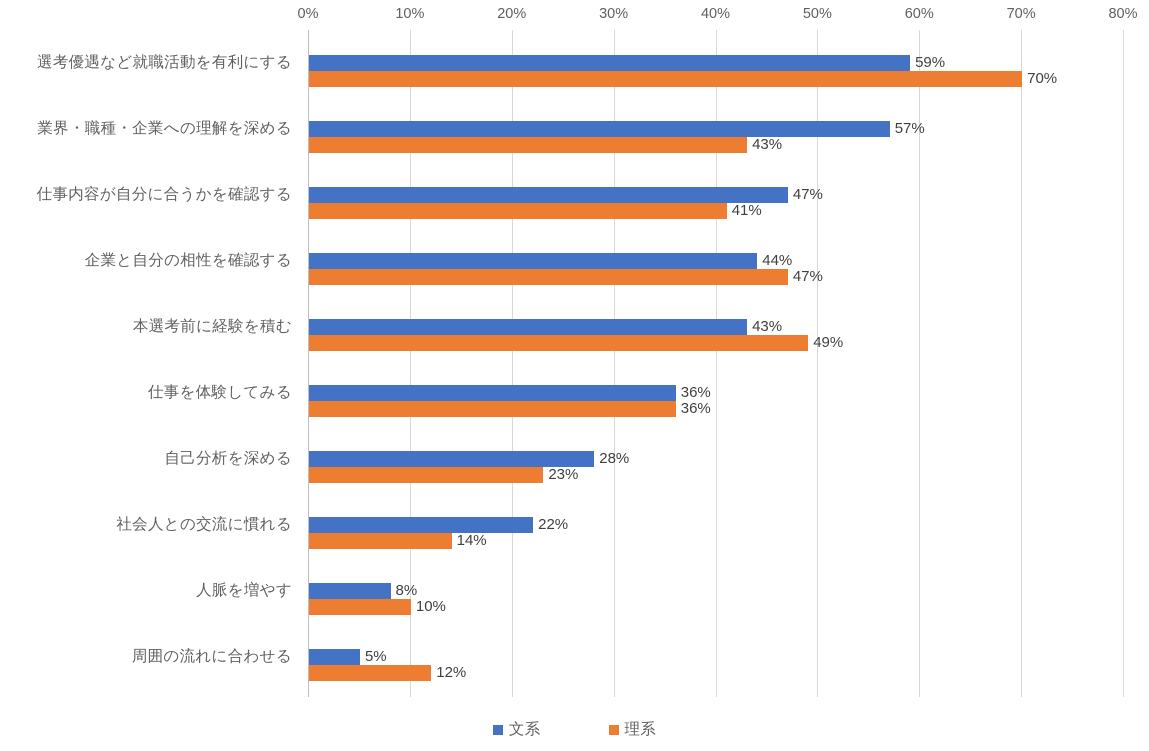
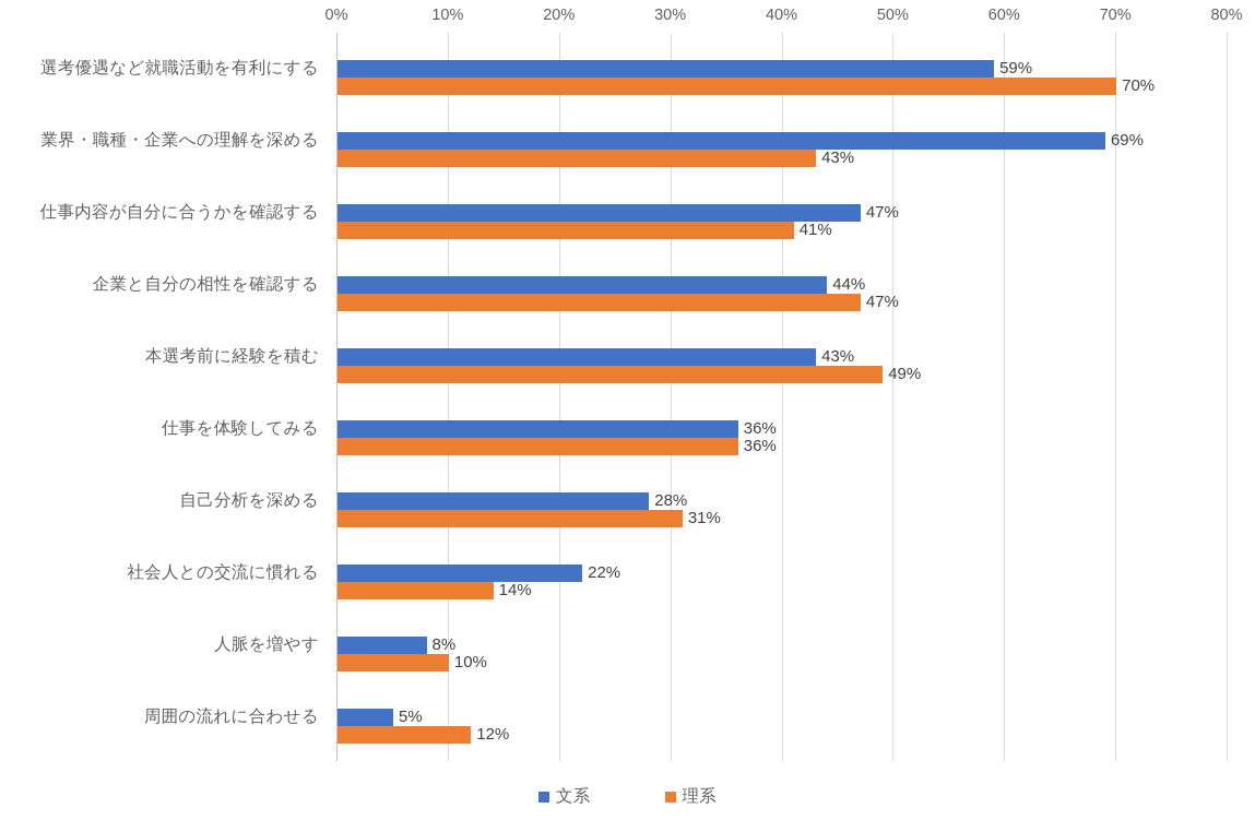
文系/業界・職種・企業への理解を深める: 57% -> 69%
理系/自己分析を深める: 23% -> 31%
